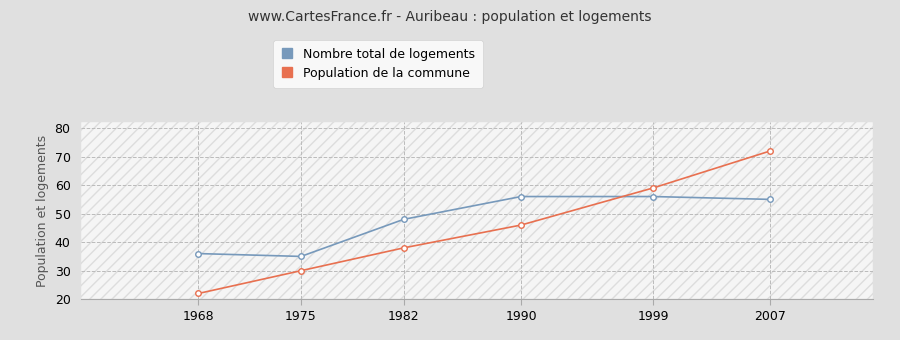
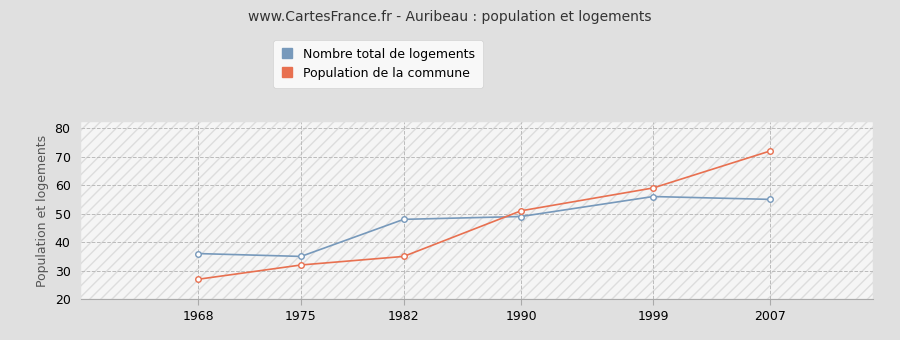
Population de la commune/1968: 22 -> 27
Population de la commune/1975: 30 -> 32
Population de la commune/1982: 38 -> 35
Nombre total de logements/1990: 56 -> 49
Population de la commune/1990: 46 -> 51
